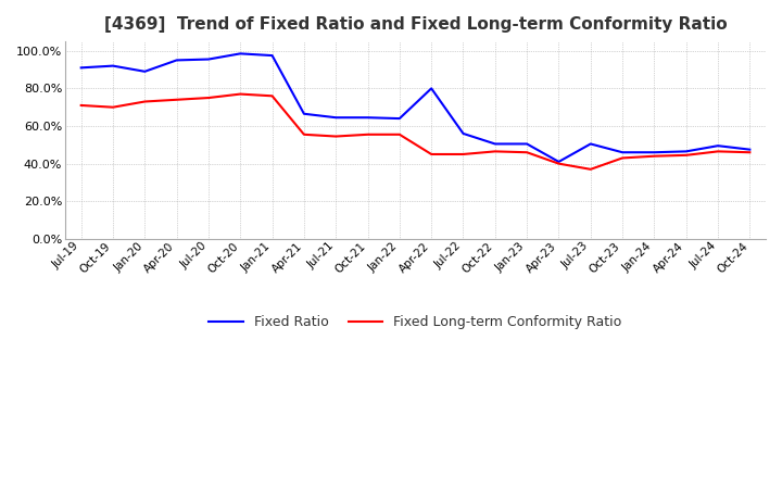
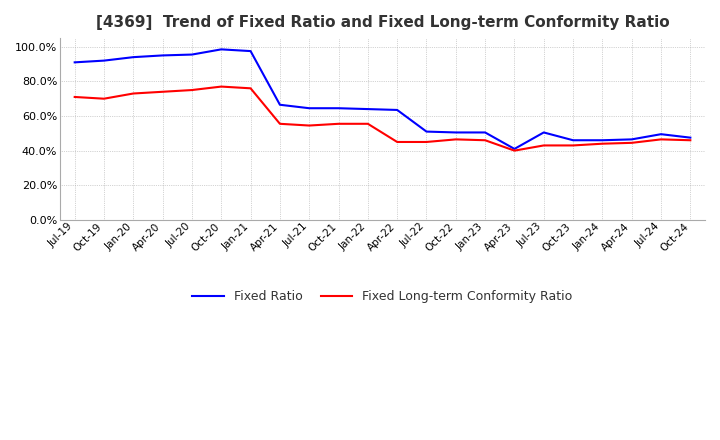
Fixed Ratio/Jan-20: 89% -> 94%
Fixed Ratio/Apr-22: 80% -> 64%
Fixed Ratio/Jul-22: 56% -> 51%
Fixed Long-term Conformity Ratio/Jul-23: 37% -> 43%
